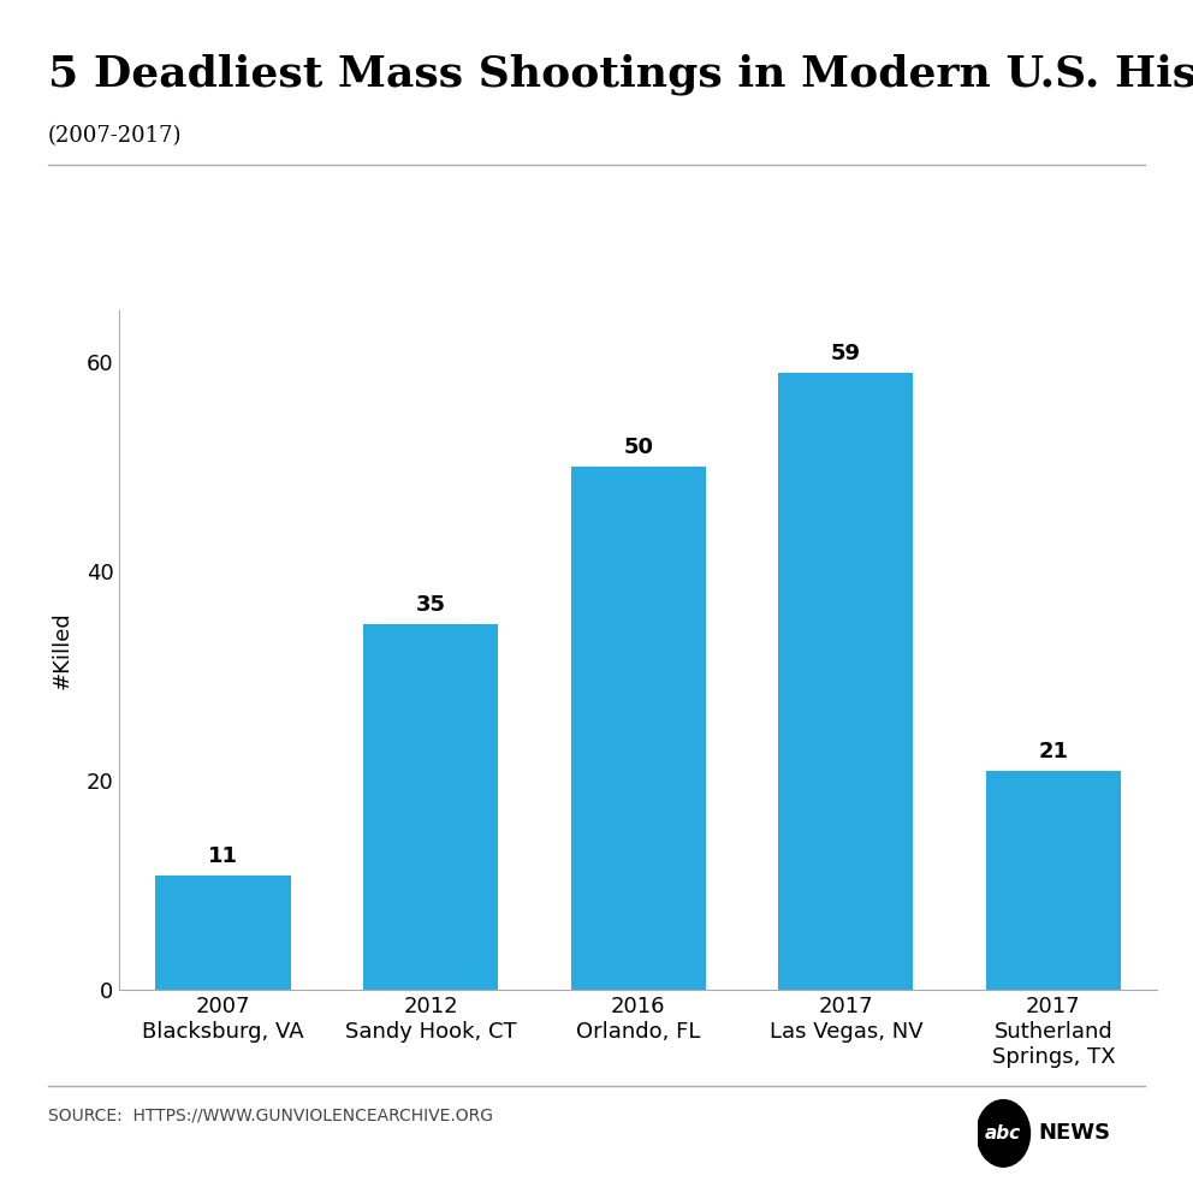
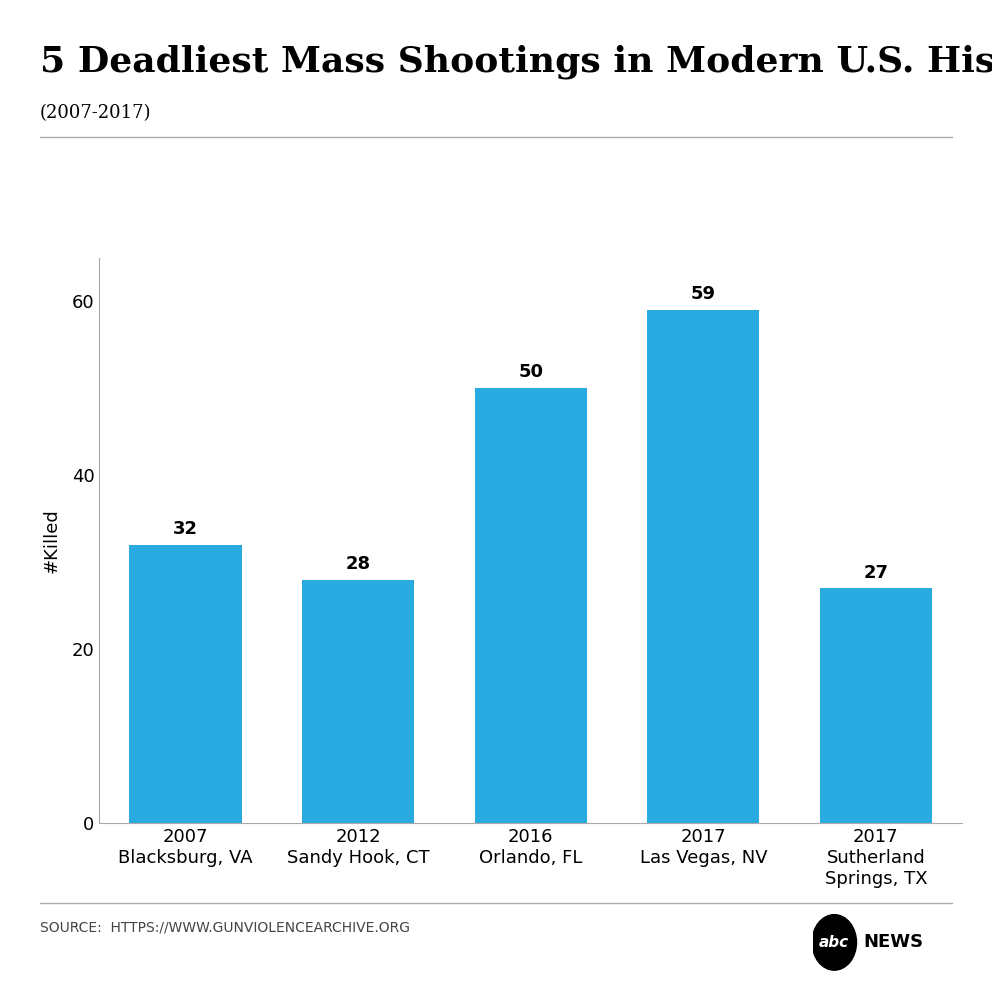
2007 Blacksburg, VA: 11 -> 32
2012 Sandy Hook, CT: 35 -> 28
2017 Sutherland Springs, TX: 21 -> 27
